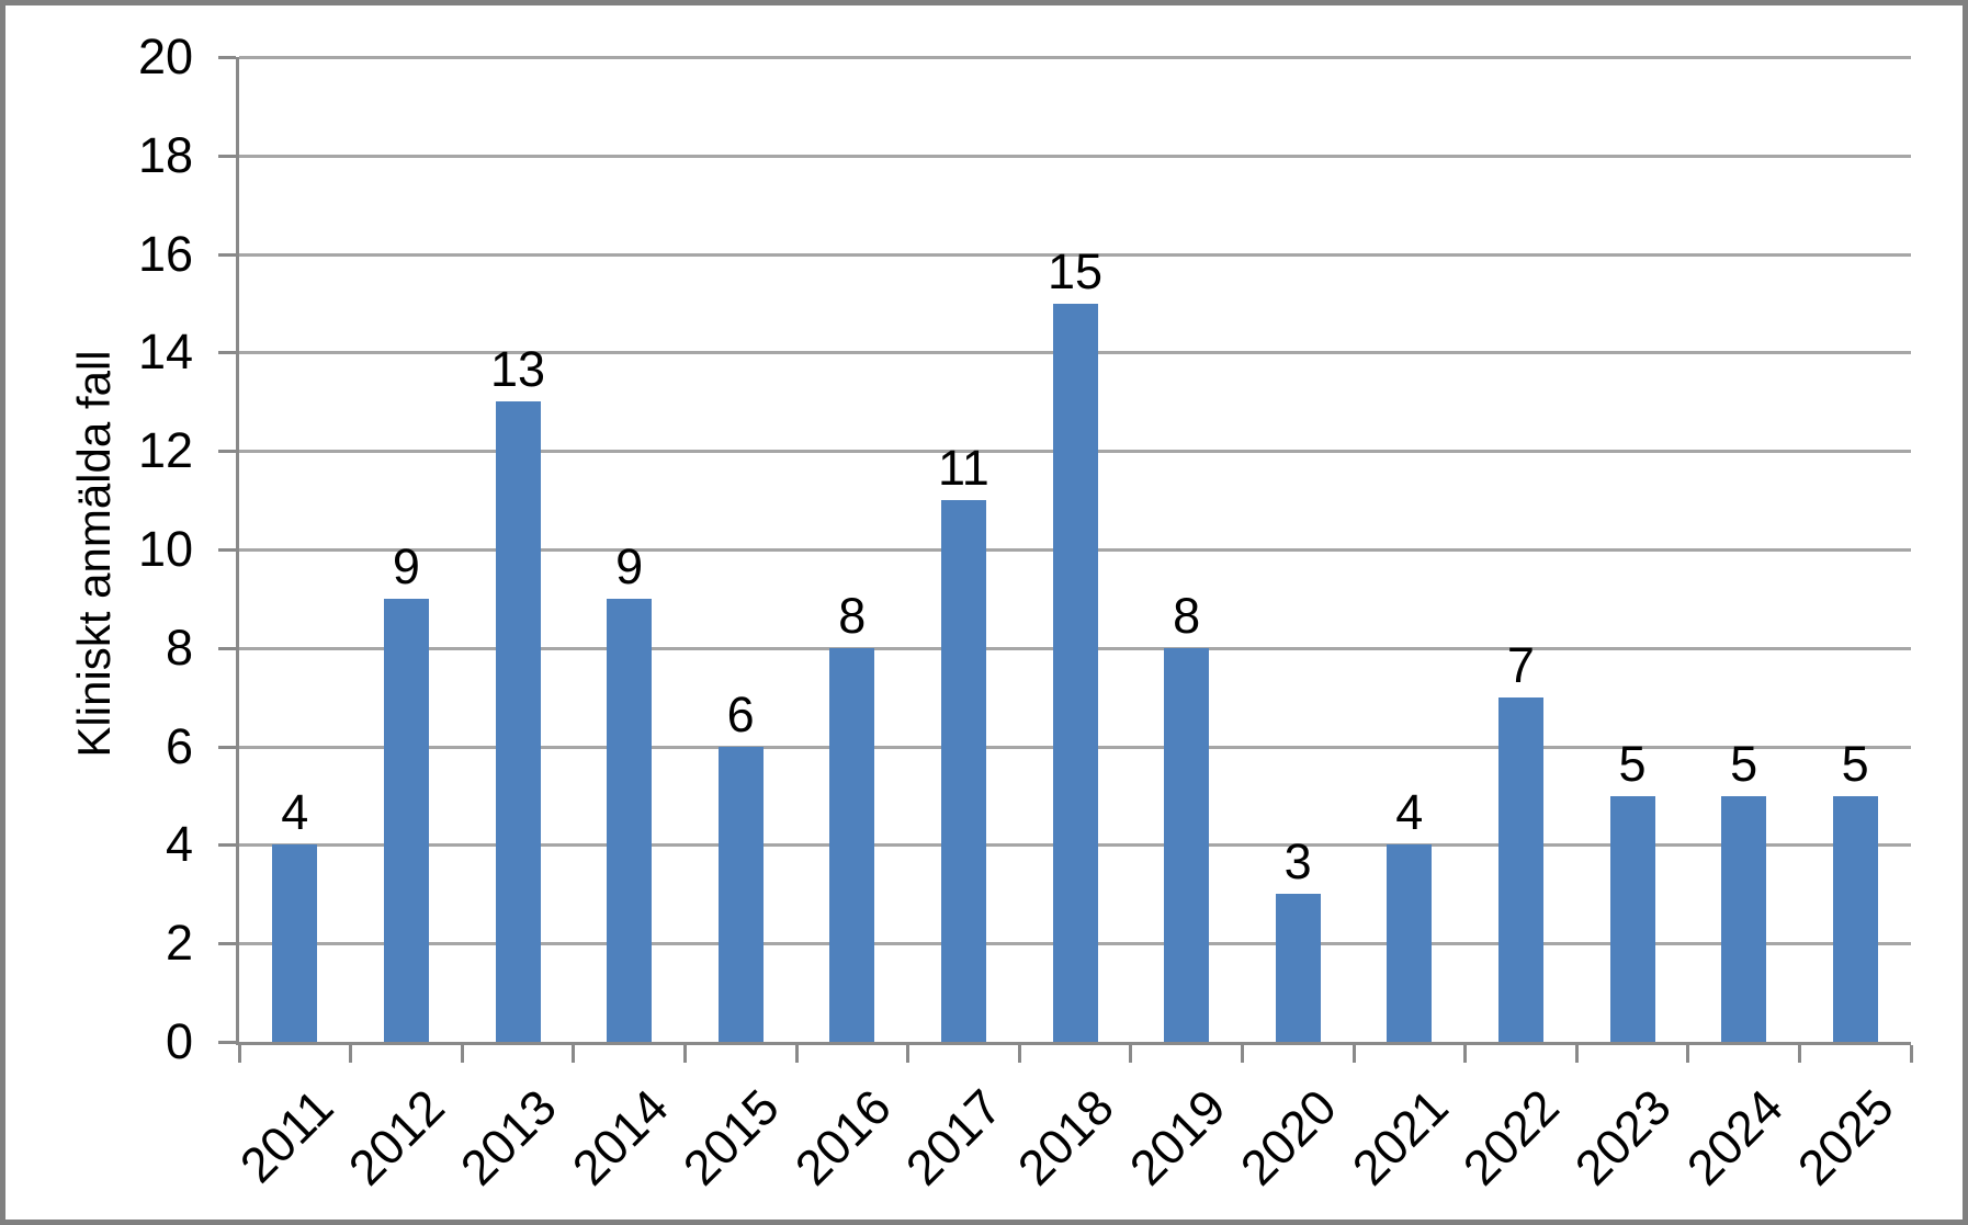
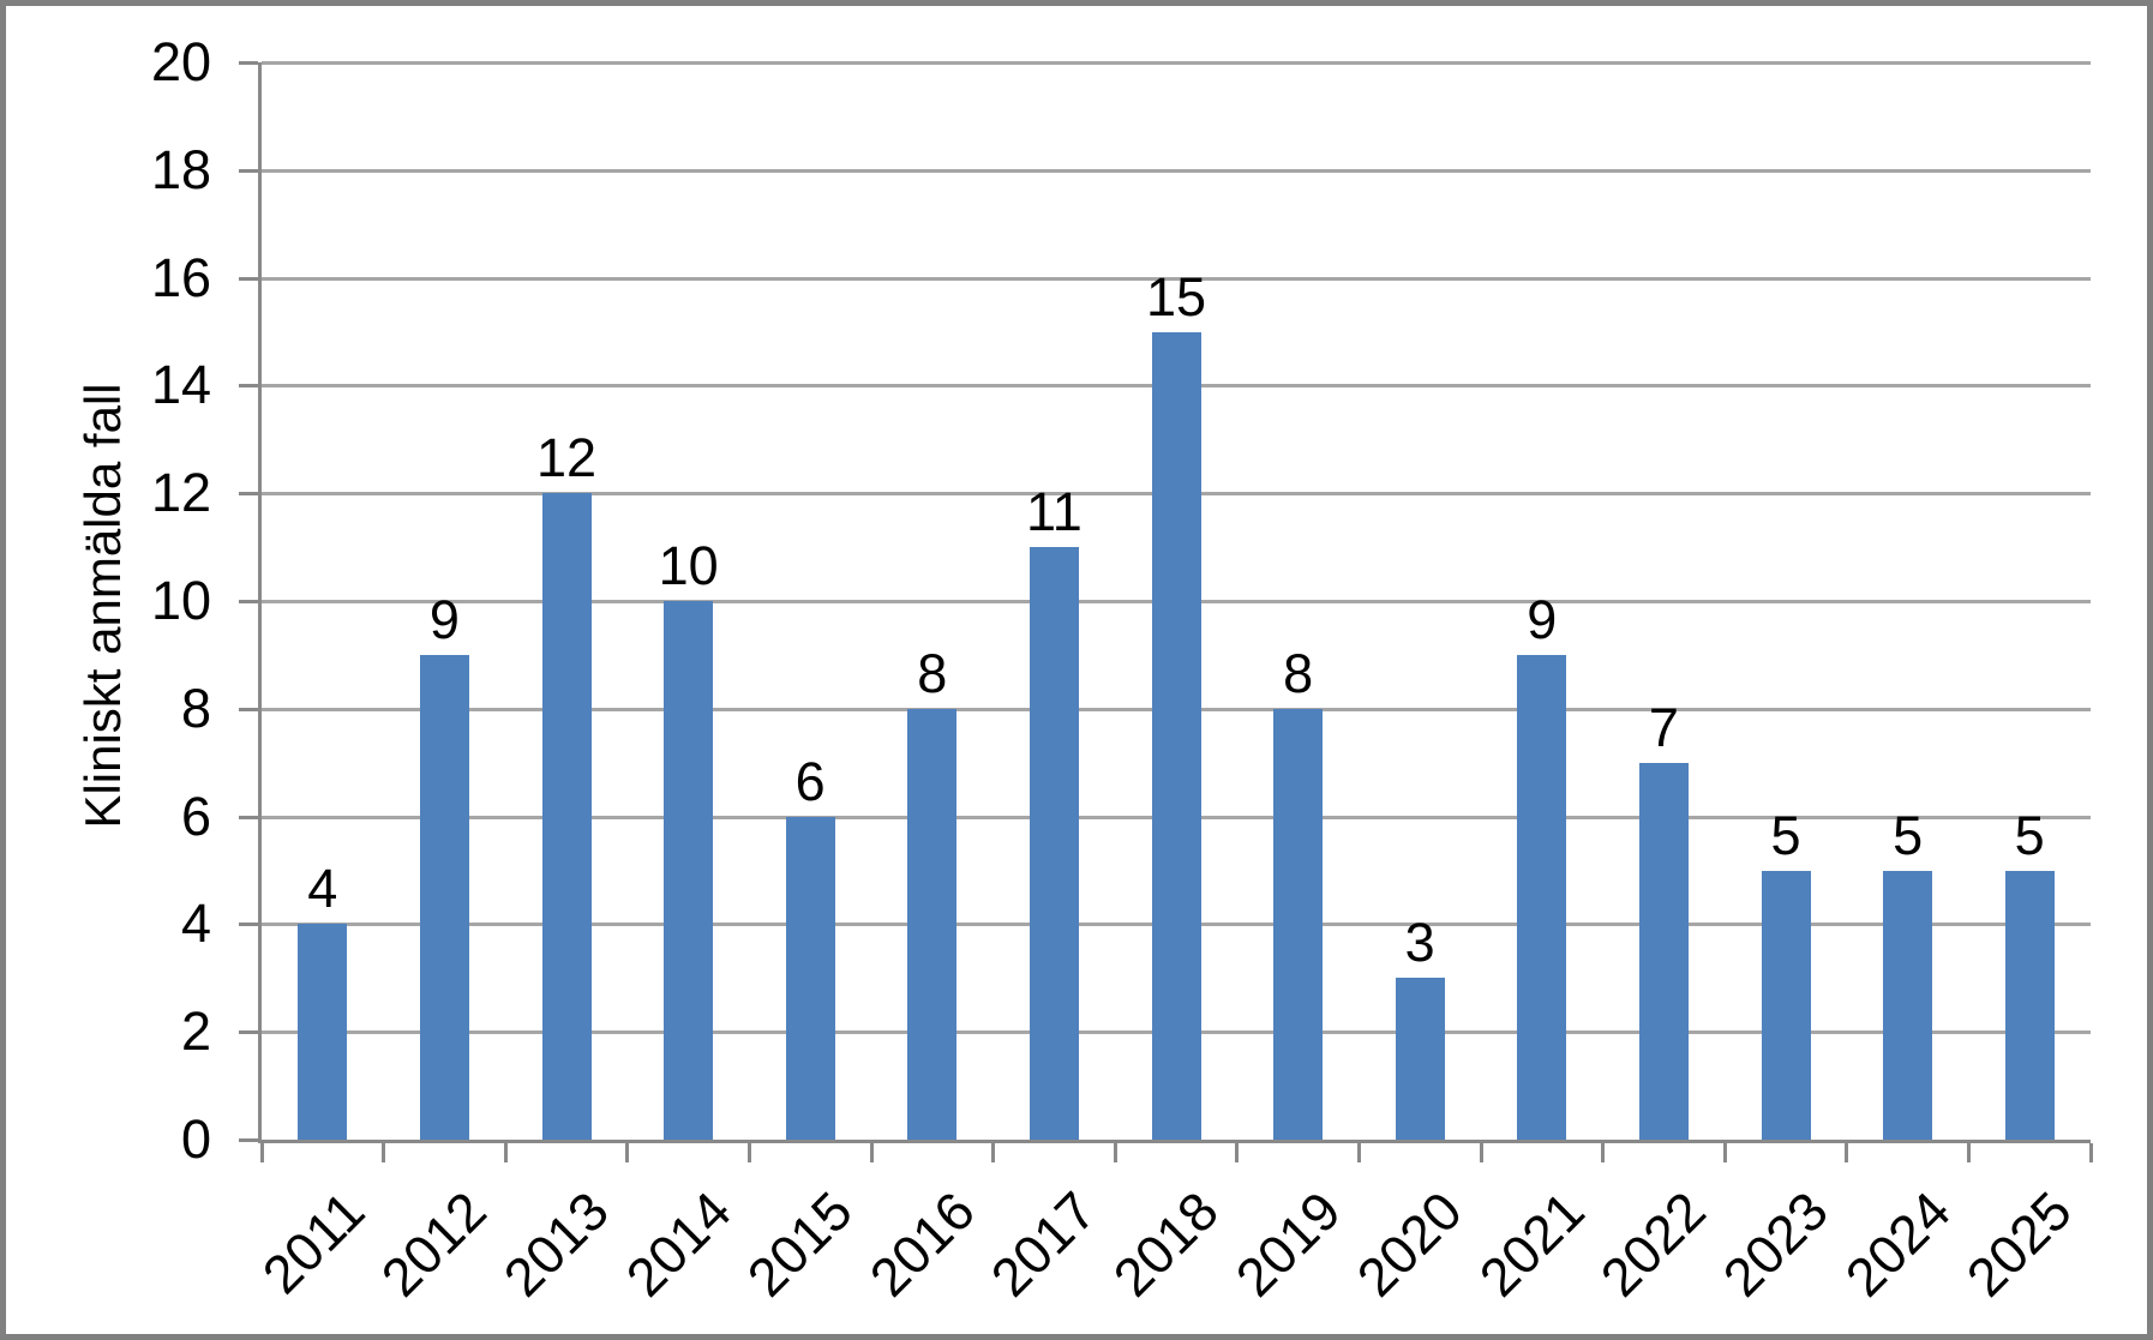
2013: 13 -> 12
2014: 9 -> 10
2021: 4 -> 9
